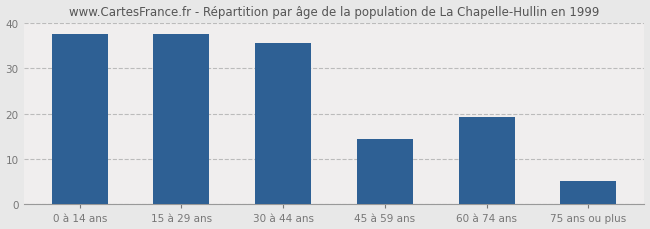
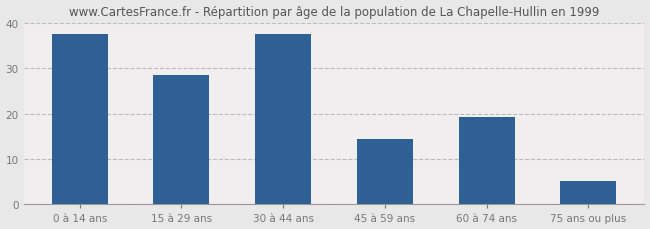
15 à 29 ans: 37.5 -> 28.5
30 à 44 ans: 35.5 -> 37.5
